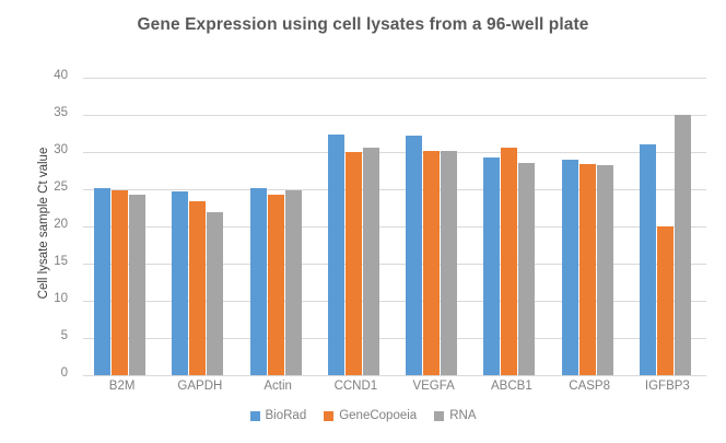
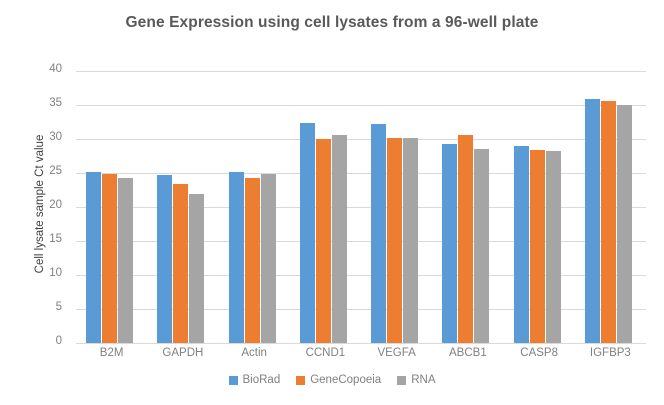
BioRad/IGFBP3: 31 -> 36
GeneCopoeia/IGFBP3: 20 -> 36
